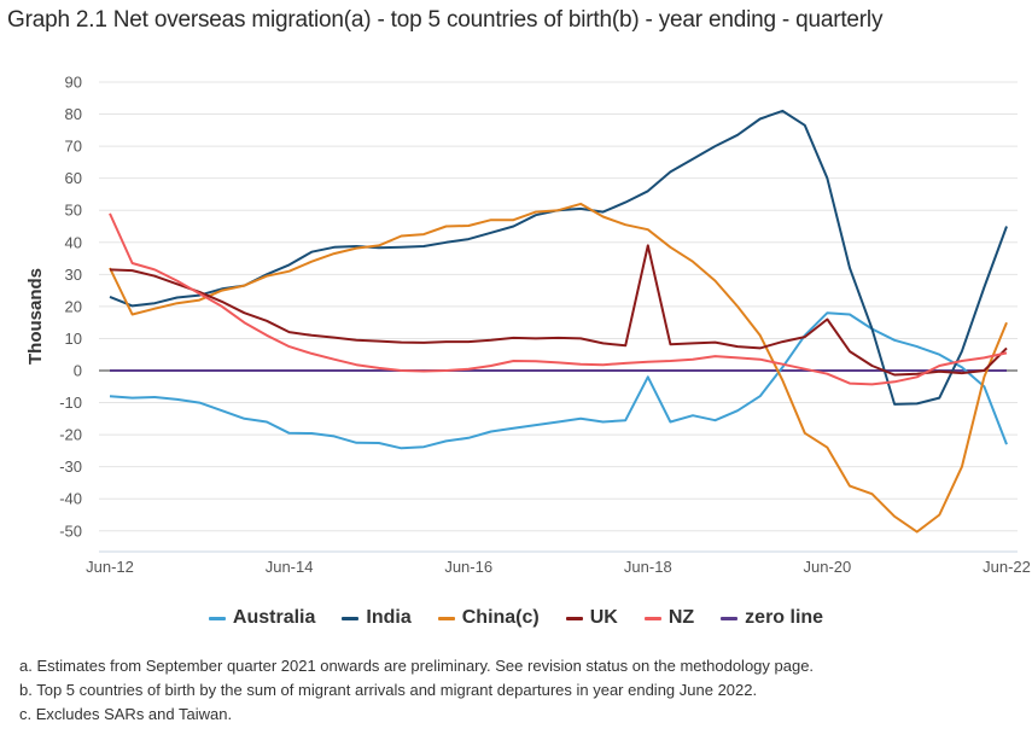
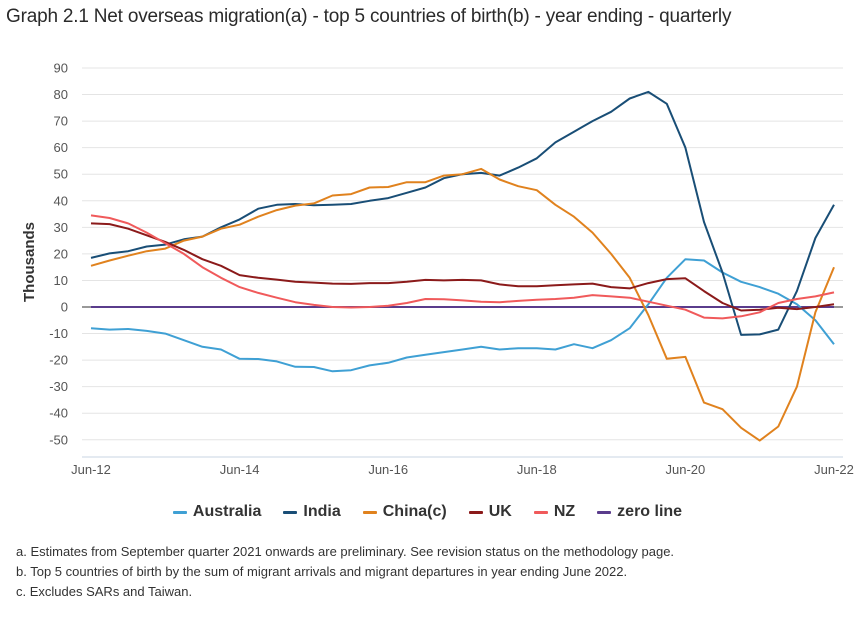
India/Jun-12: 23 -> 18
China(c)/Jun-12: 32 -> 16
NZ/Jun-12: 49 -> 34
Australia/Jun-18: -2 -> -16
UK/Jun-18: 39 -> 8
China(c)/Jun-20: -24 -> -19
UK/Jun-20: 16 -> 11
Australia/Jun-22: -23 -> -14
India/Jun-22: 45 -> 38
UK/Jun-22: 7 -> 1
